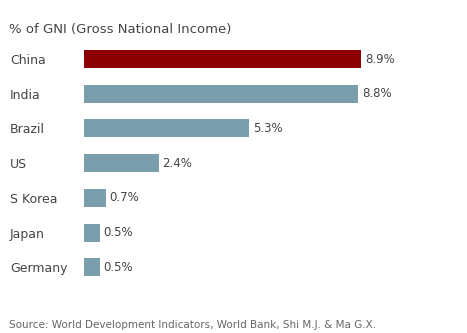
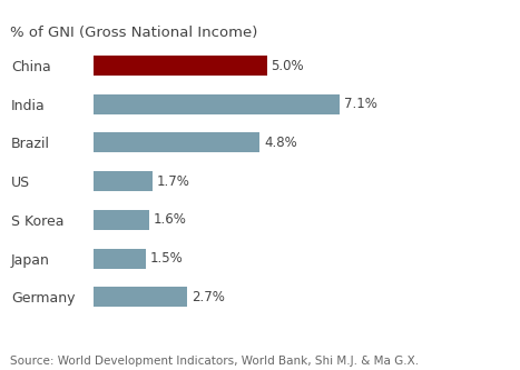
China: 8.9% -> 5.0%
India: 8.8% -> 7.1%
Brazil: 5.3% -> 4.8%
US: 2.4% -> 1.7%
S Korea: 0.7% -> 1.6%
Japan: 0.5% -> 1.5%
Germany: 0.5% -> 2.7%
